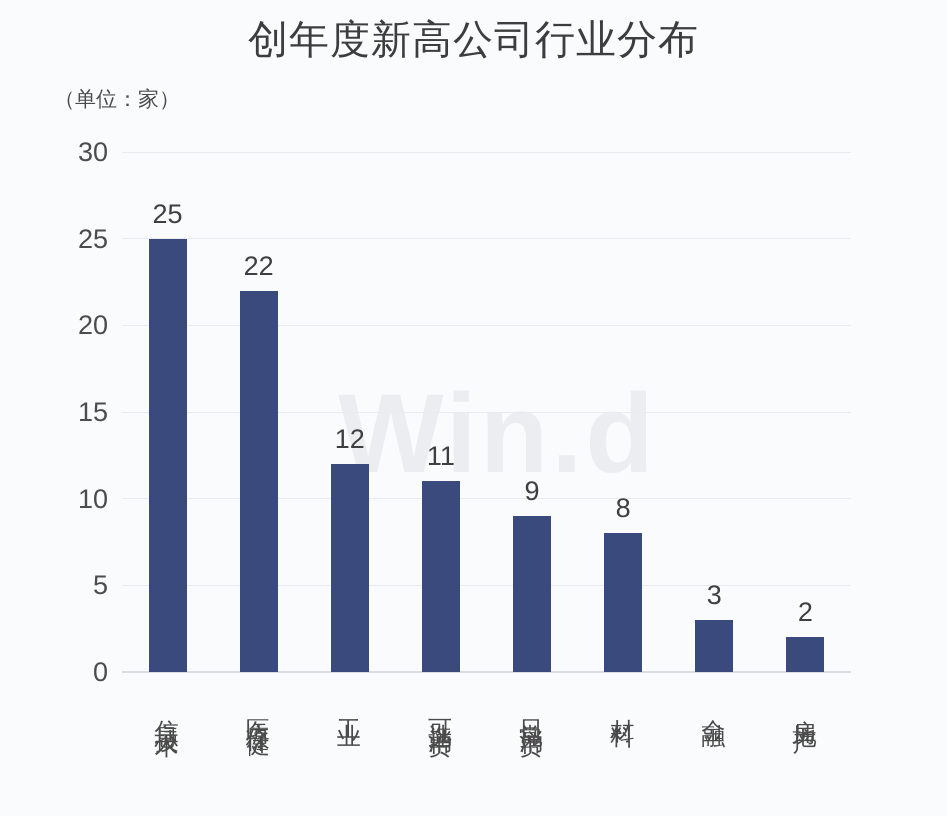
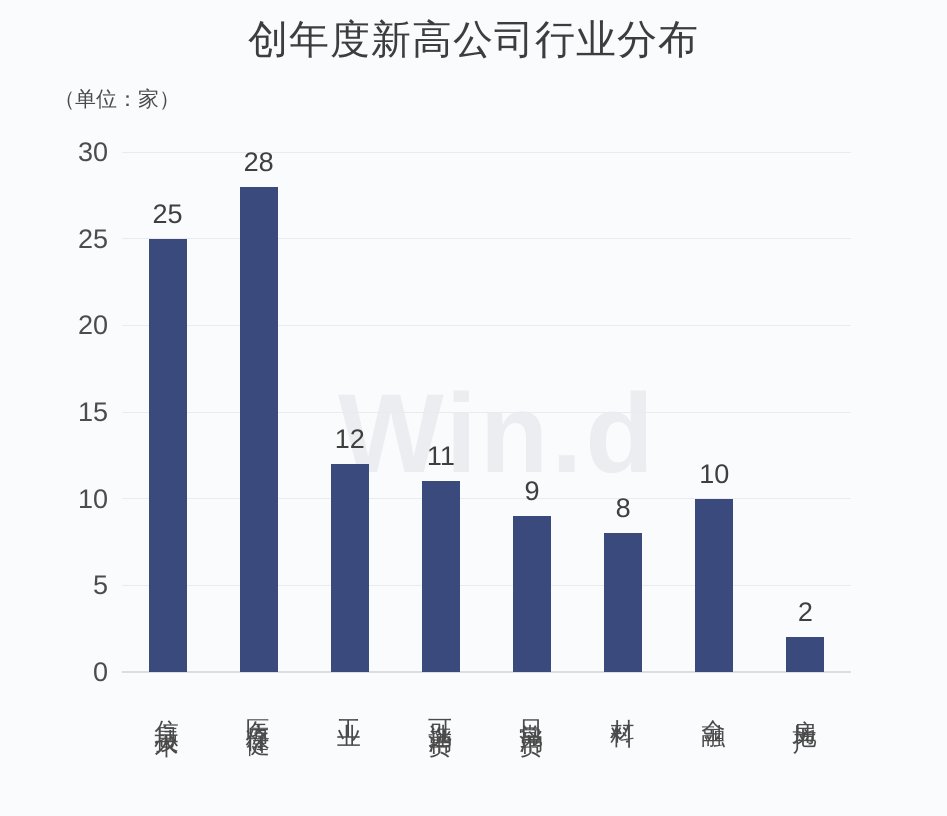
医疗保健: 22 -> 28
金融: 3 -> 10
